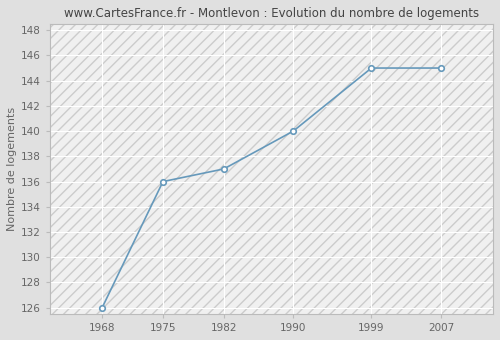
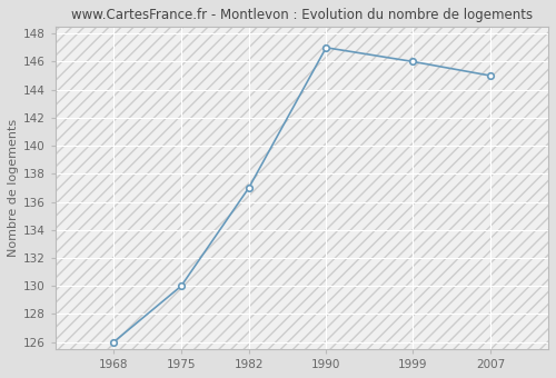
1975: 136 -> 130
1990: 140 -> 147
1999: 145 -> 146
